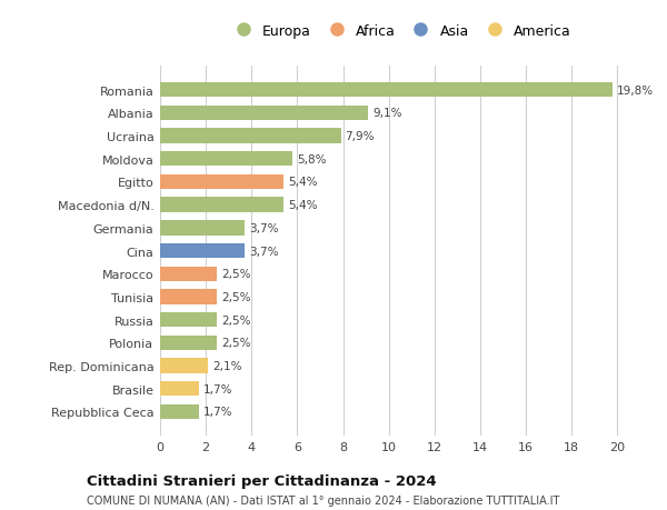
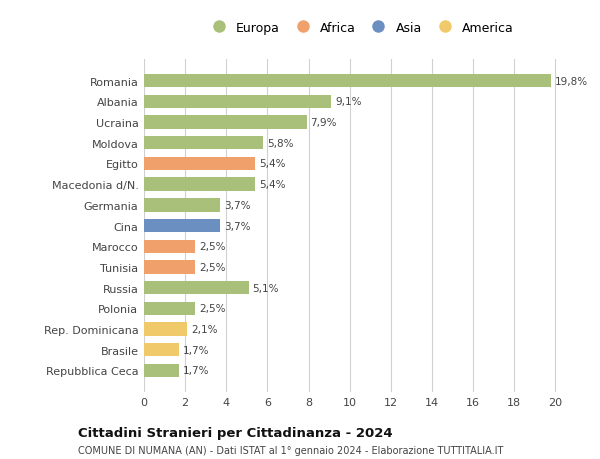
Russia: 2,5% -> 5,1%
